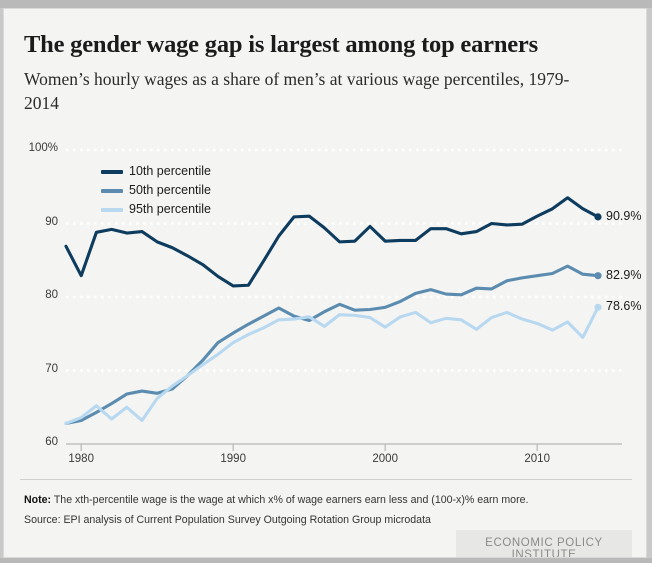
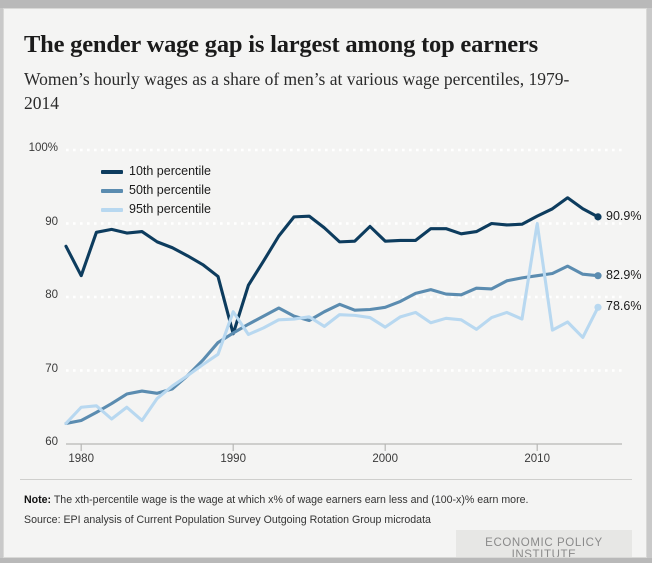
95th percentile/1980: 64% -> 65%
10th percentile/1990: 82% -> 75%
95th percentile/1990: 74% -> 78%
95th percentile/2010: 76% -> 90%
